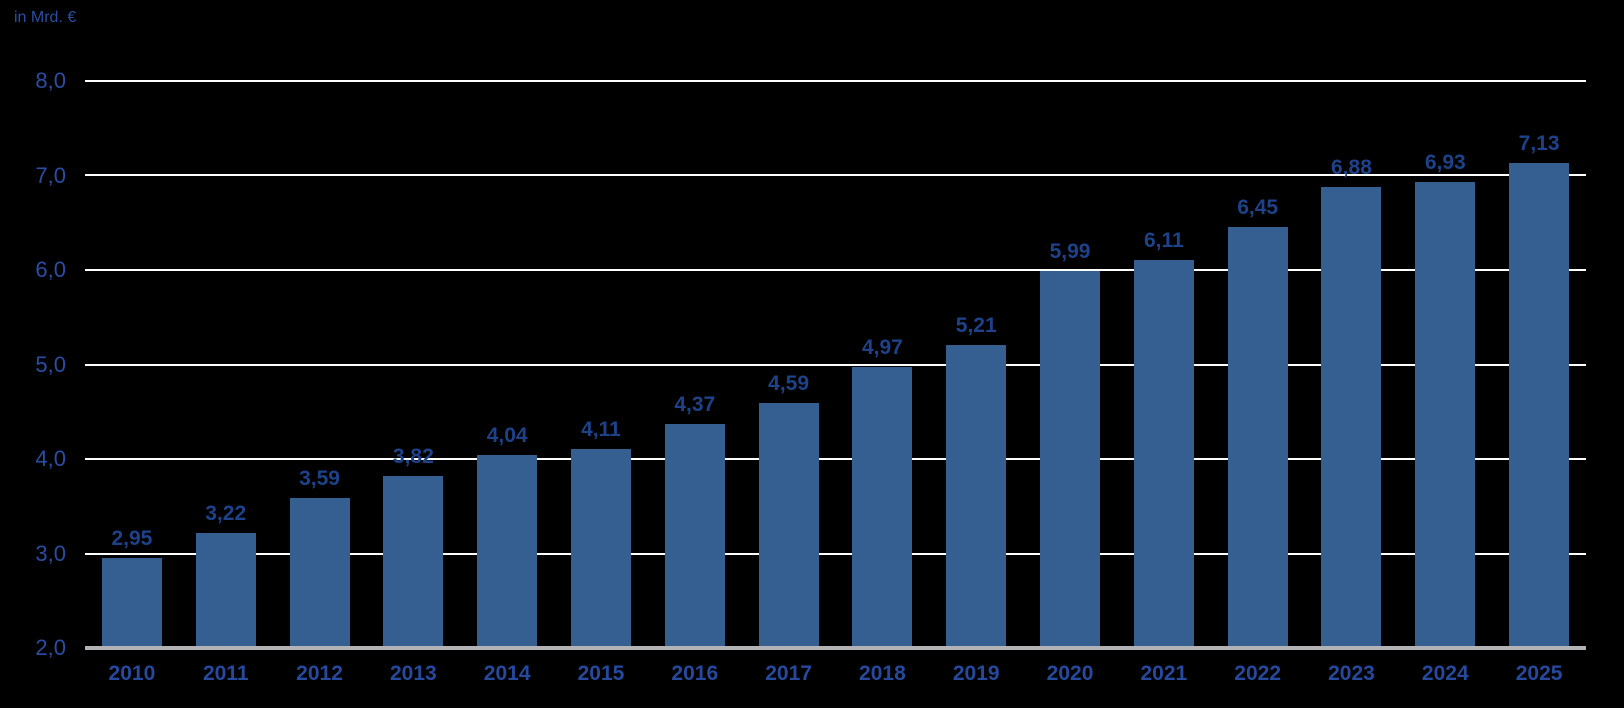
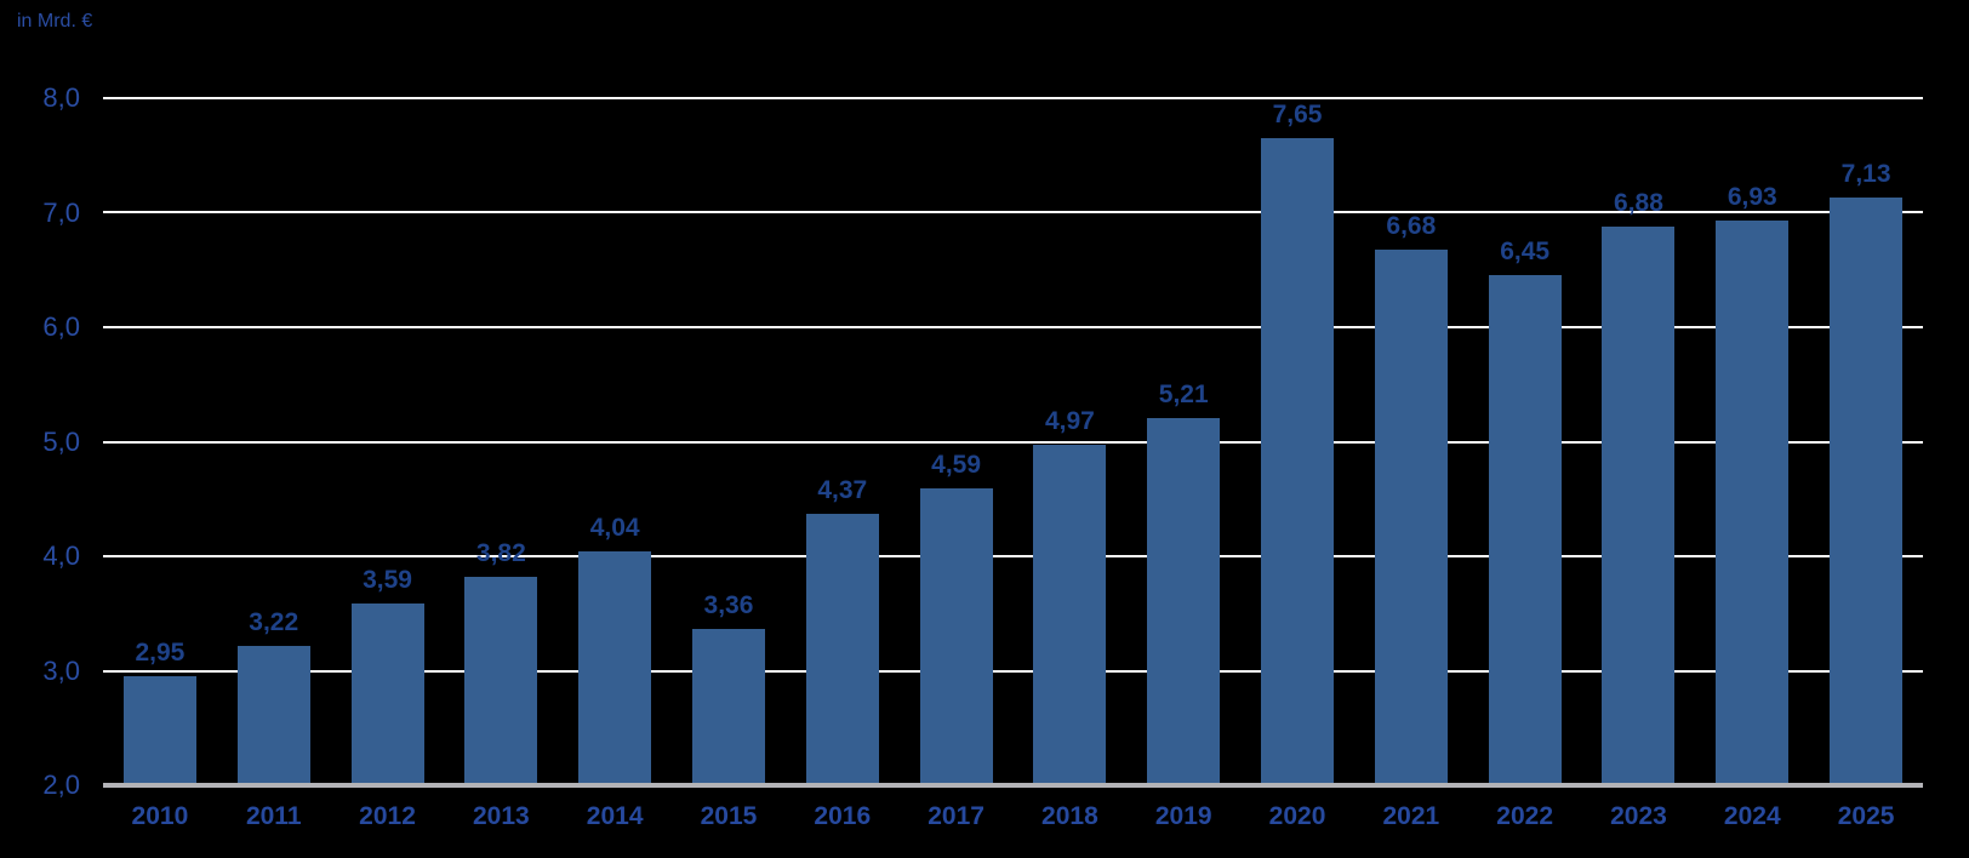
2015: 4,11 -> 3,36
2020: 5,99 -> 7,65
2021: 6,11 -> 6,68
